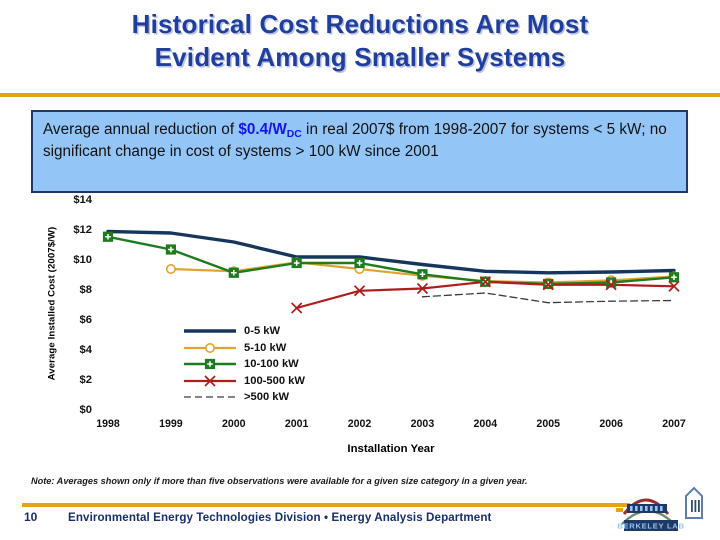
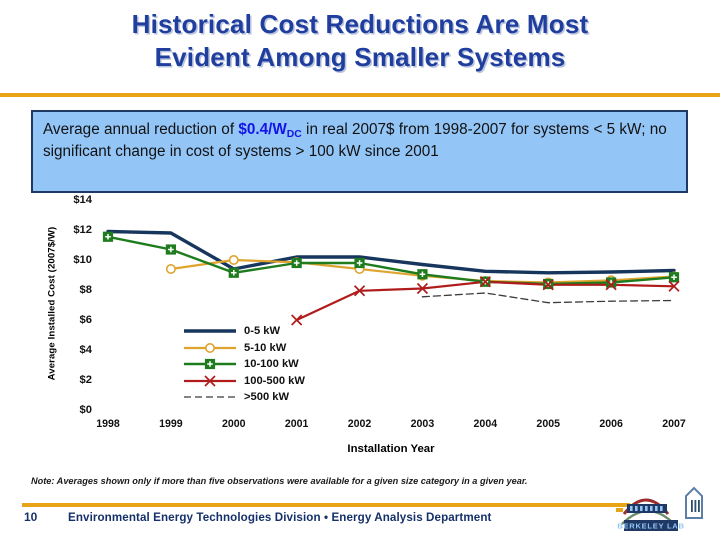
0-5 kW/2000: $11.2 -> $9.4
5-10 kW/2000: $9.2 -> $10.0
100-500 kW/2001: $6.8 -> $6.0
